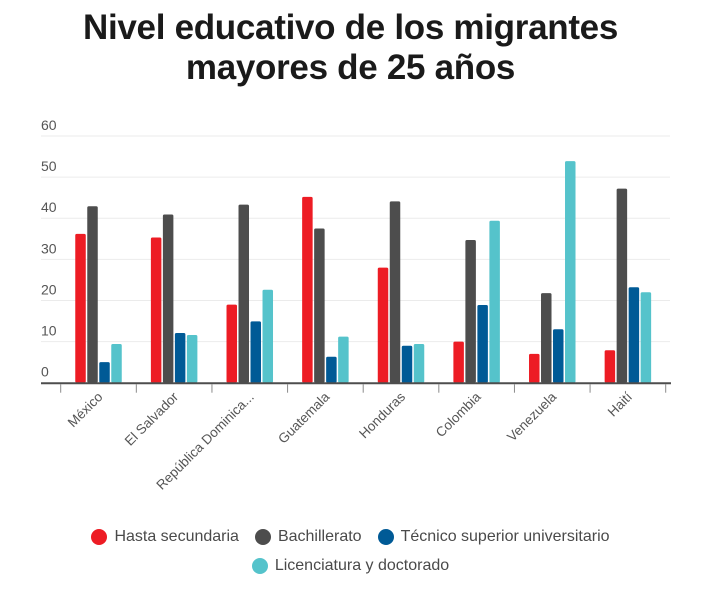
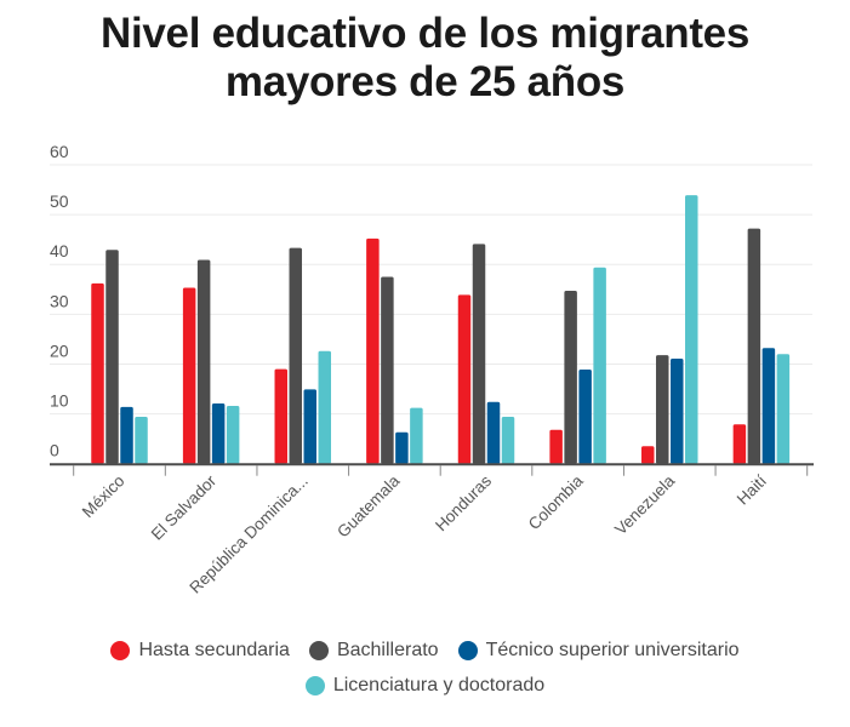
Técnico superior universitario/México: 5 -> 11
Hasta secundaria/Honduras: 28 -> 34
Técnico superior universitario/Honduras: 9 -> 12
Hasta secundaria/Colombia: 10 -> 7
Hasta secundaria/Venezuela: 7 -> 4
Técnico superior universitario/Venezuela: 13 -> 21
